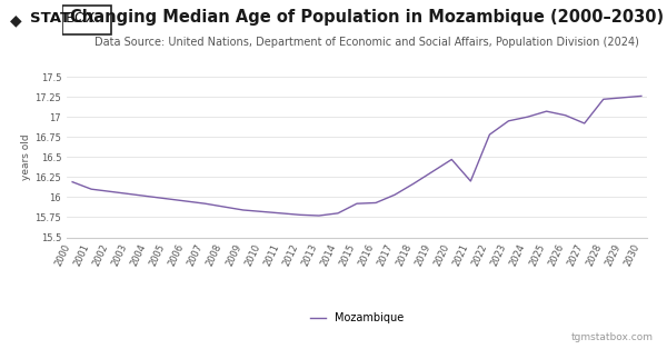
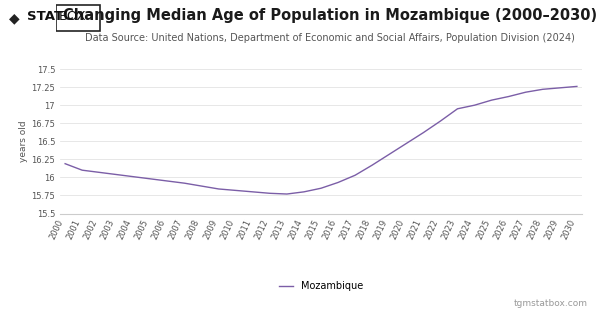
2015: 15.92 -> 15.85
2021: 16.20 -> 16.62
2026: 17.02 -> 17.12
2027: 16.92 -> 17.18
